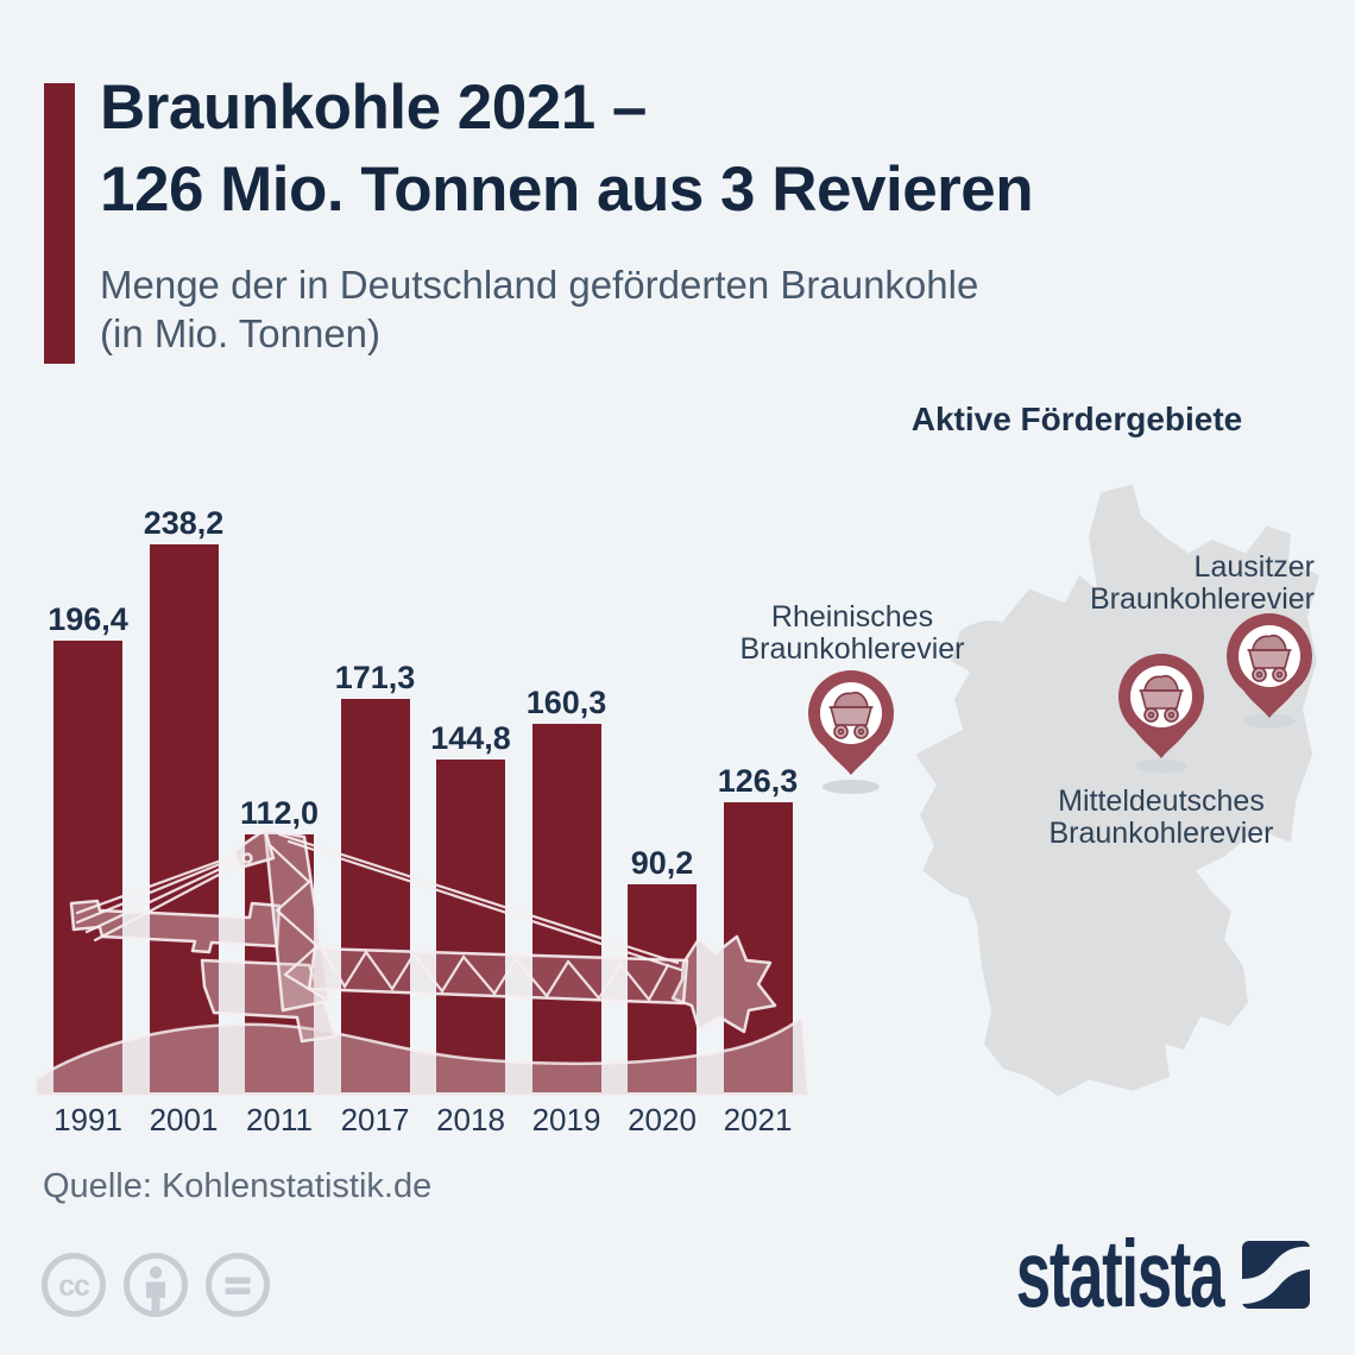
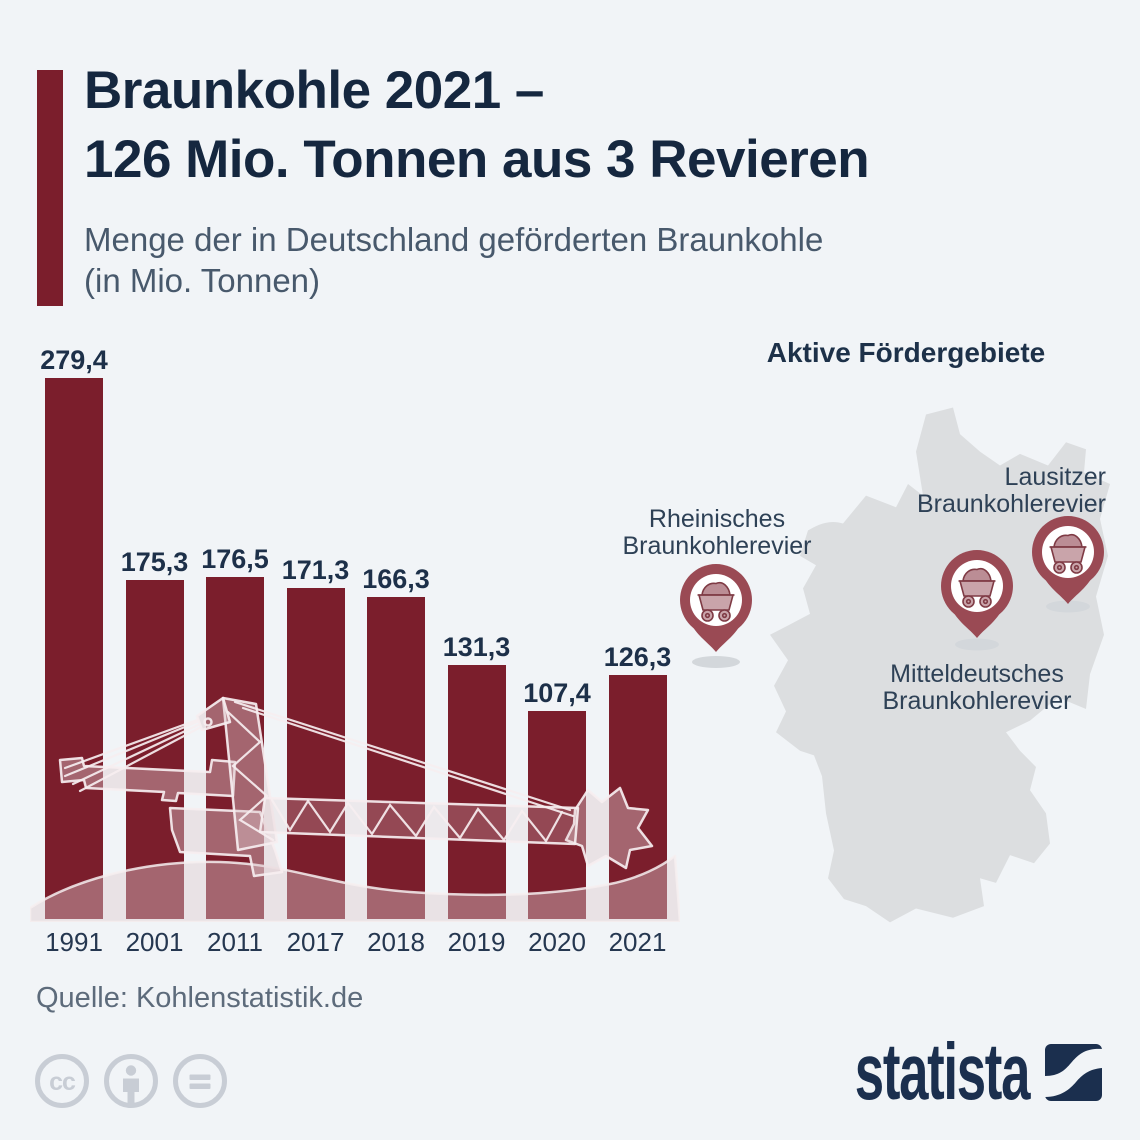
1991: 196,4 -> 279,4
2001: 238,2 -> 175,3
2011: 112,0 -> 176,5
2018: 144,8 -> 166,3
2019: 160,3 -> 131,3
2020: 90,2 -> 107,4
